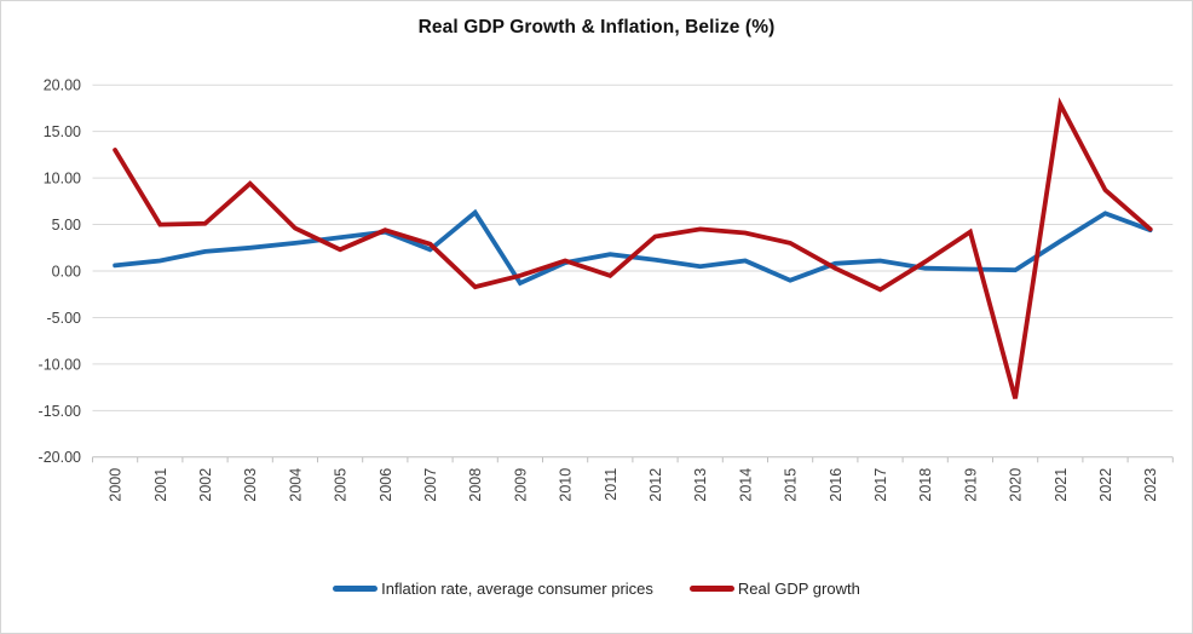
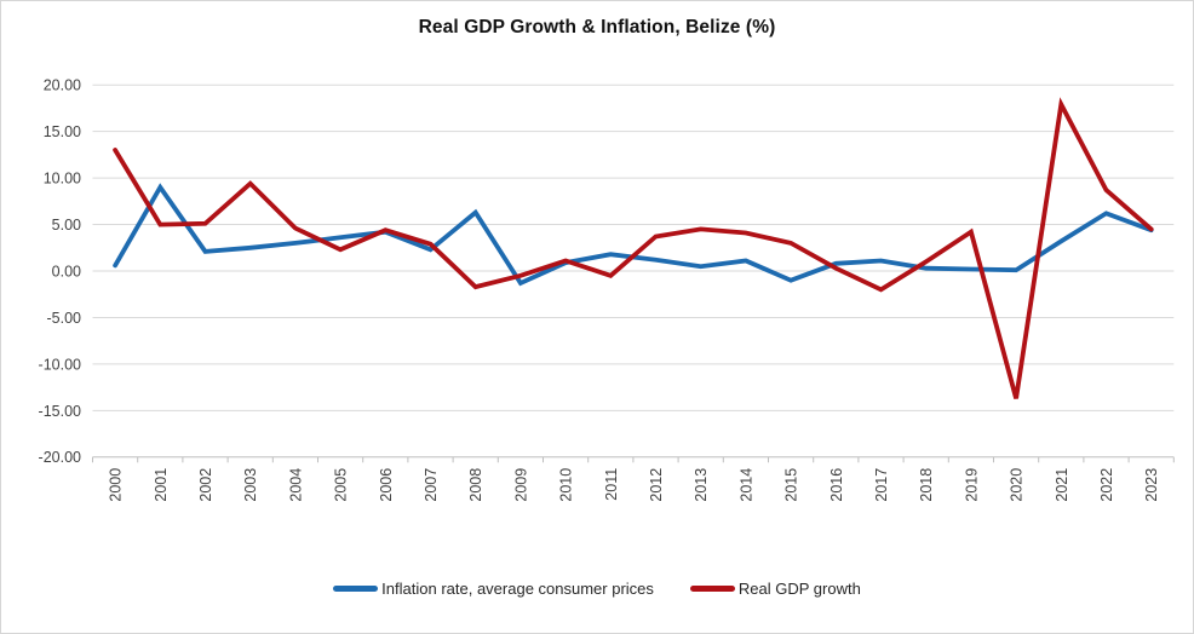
Inflation rate, average consumer prices/2001: 1 -> 9
